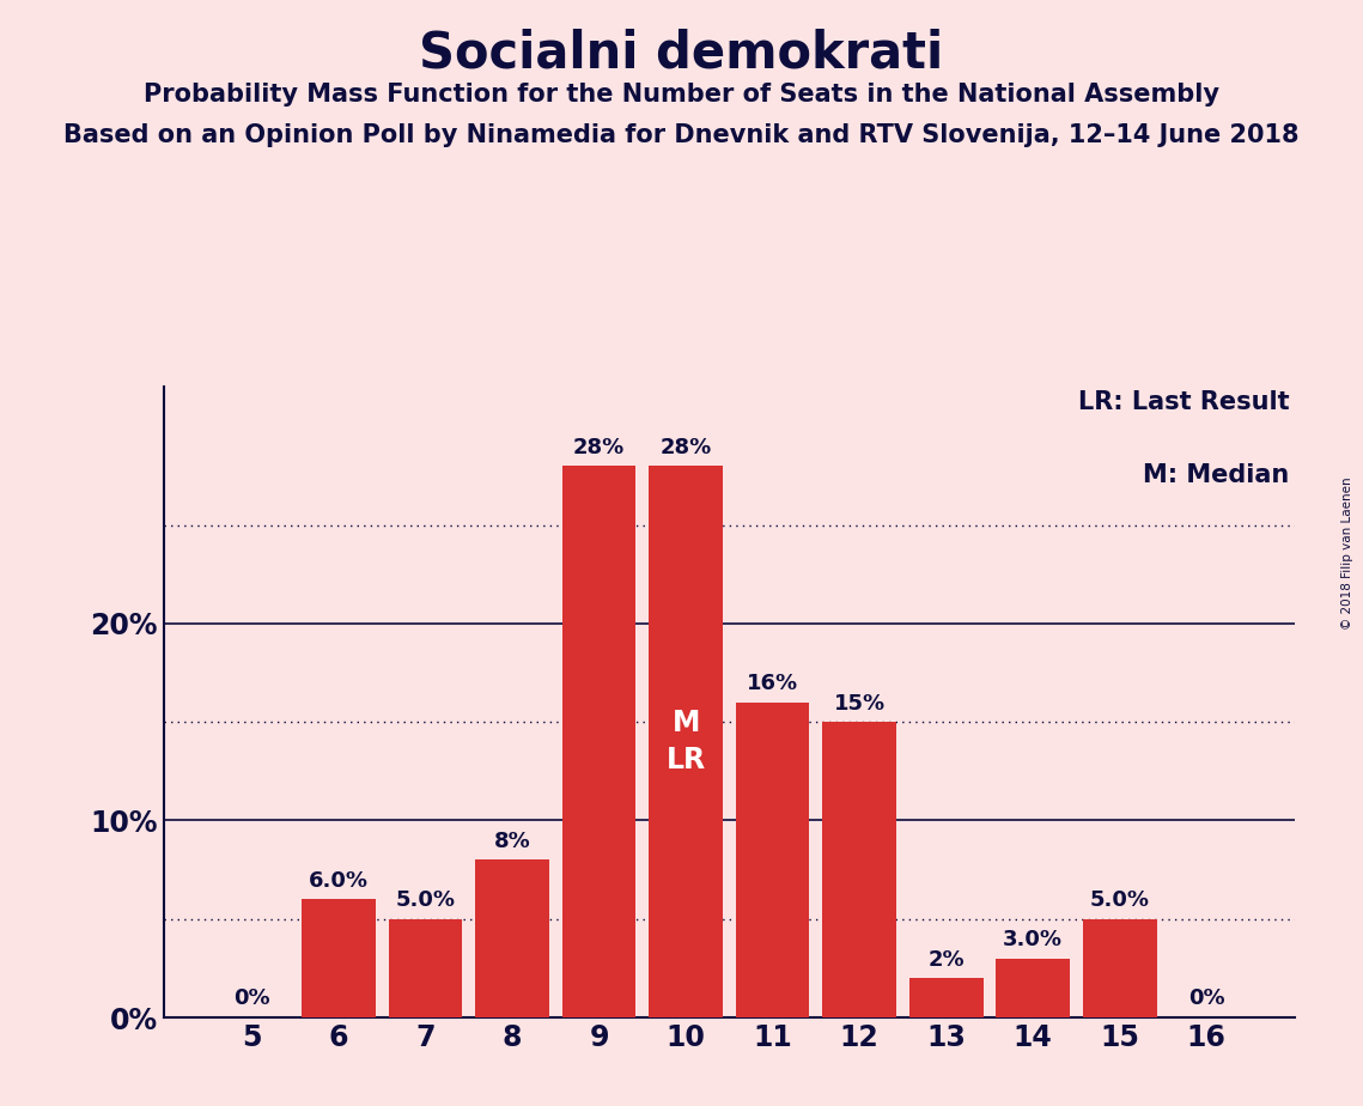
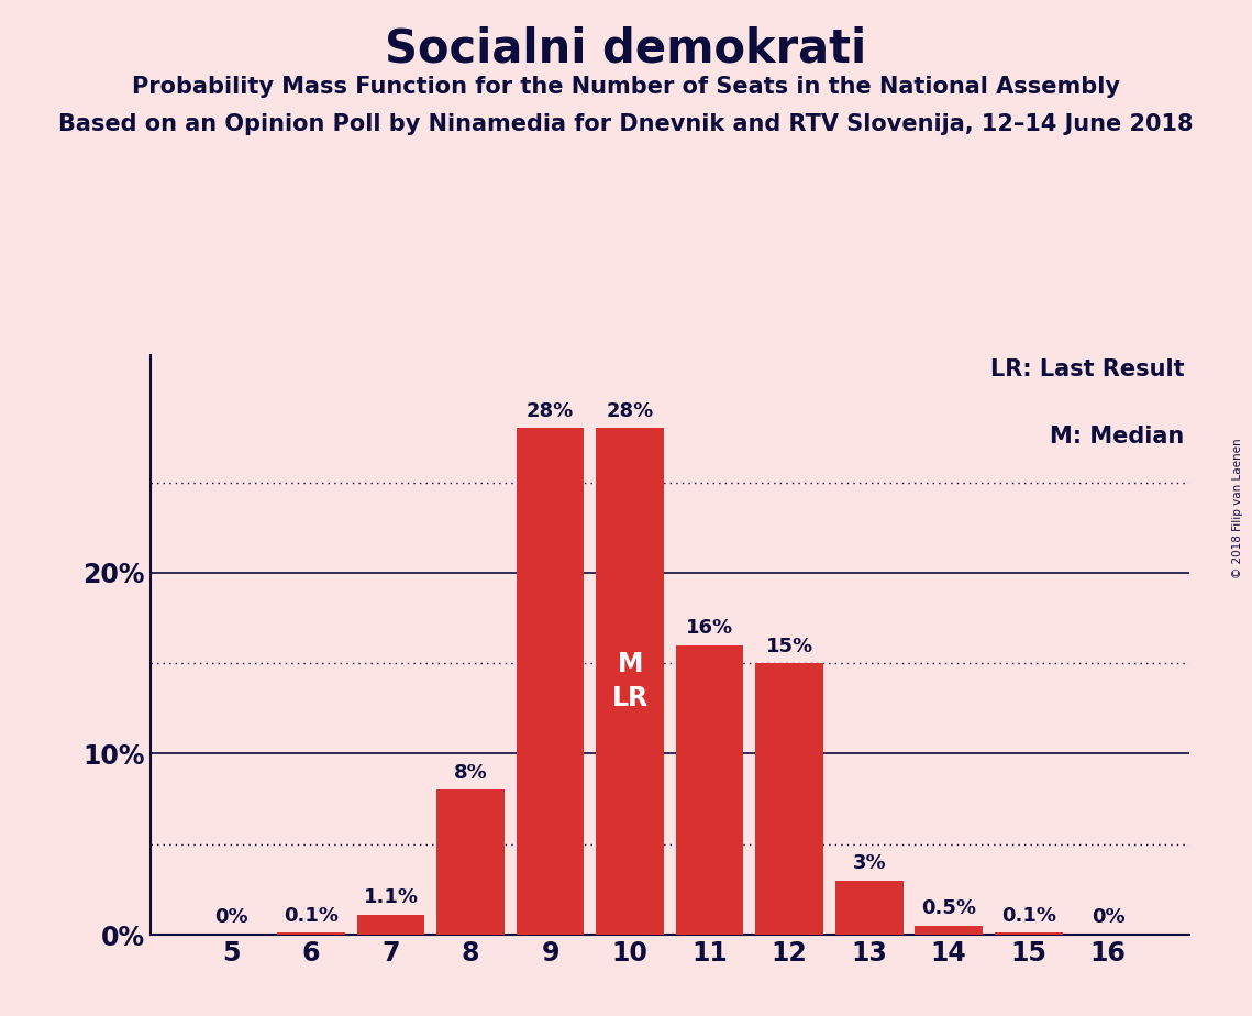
6: 6.0% -> 0.1%
7: 5.0% -> 1.1%
13: 2% -> 3%
14: 3.0% -> 0.5%
15: 5.0% -> 0.1%
